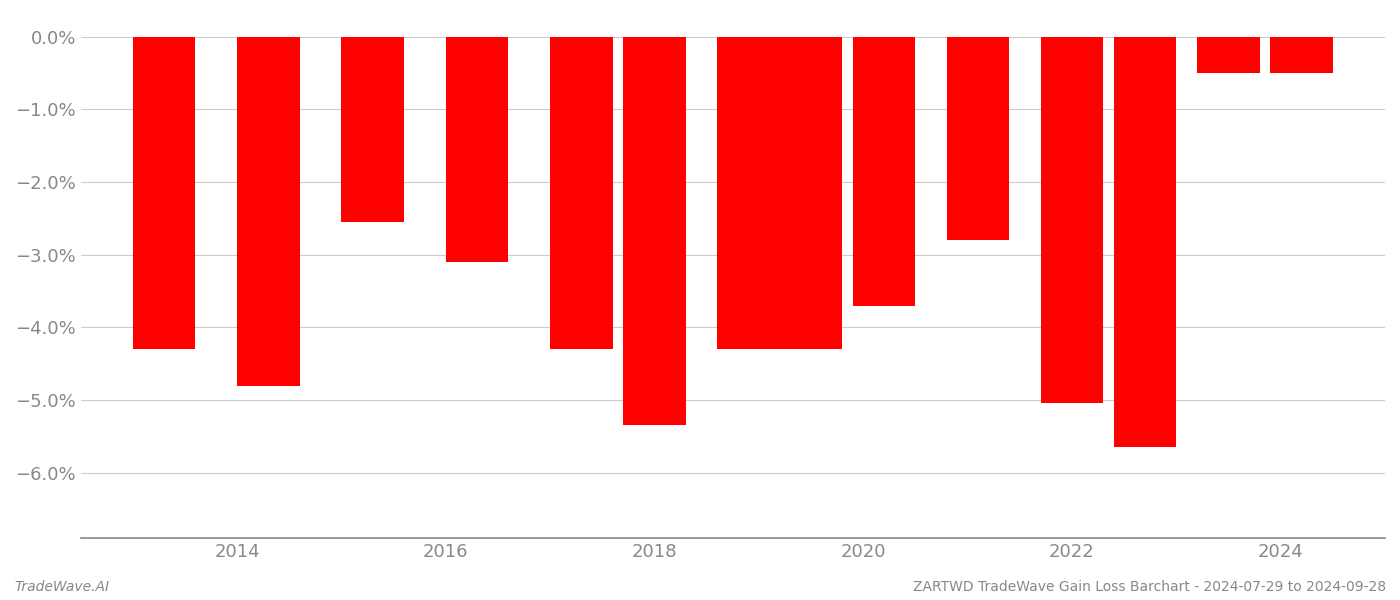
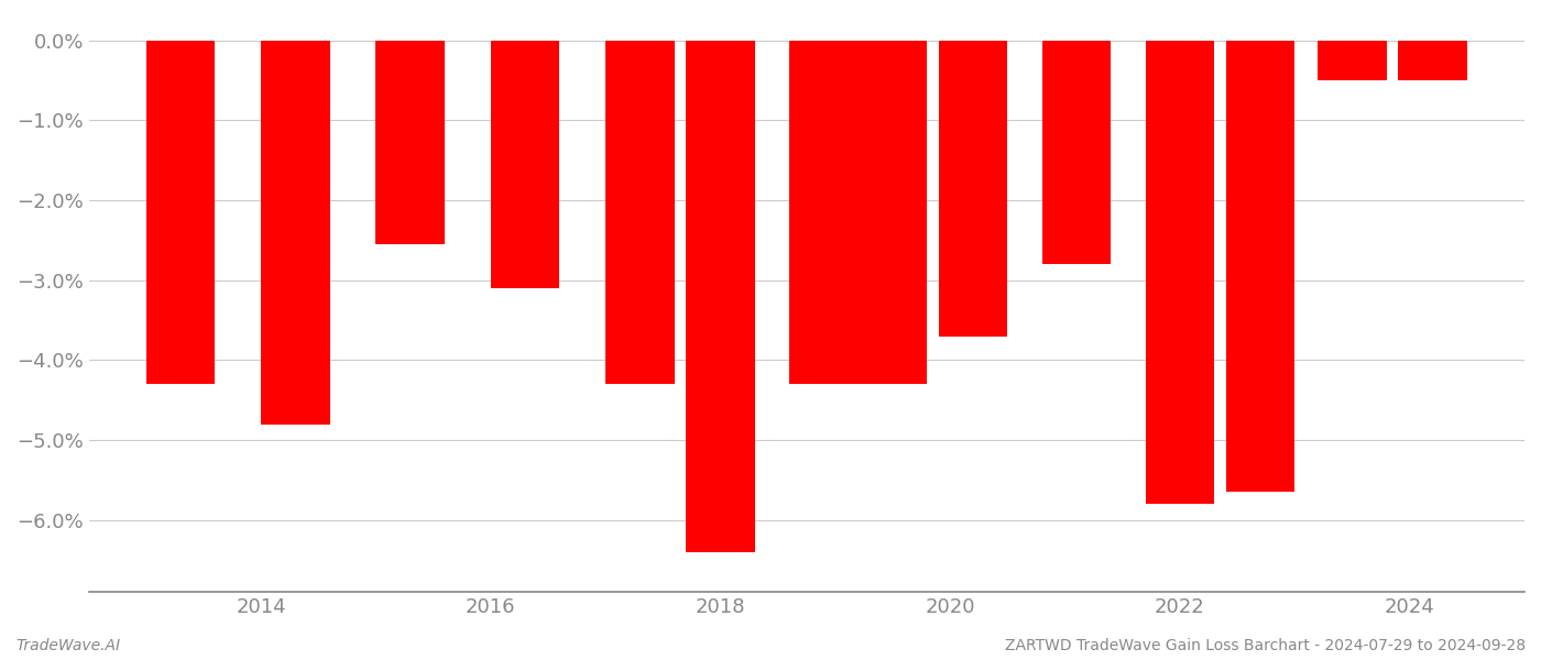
2018: -5.34% -> -6.40%
2022: -5.04% -> -5.80%
